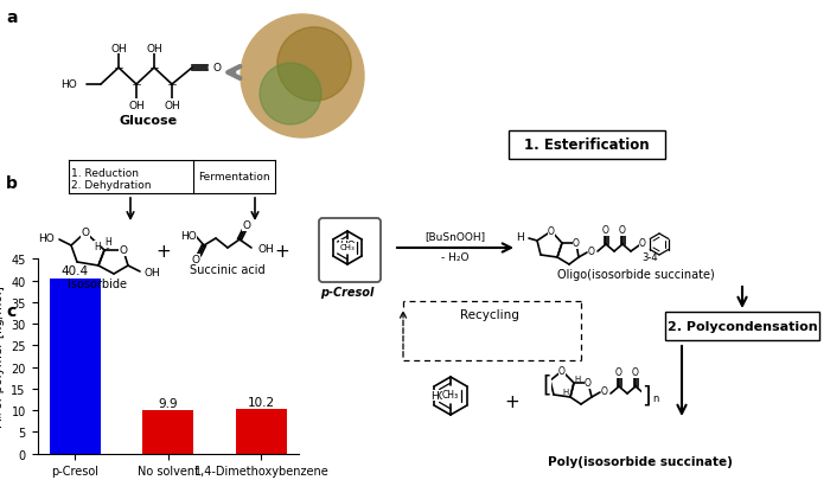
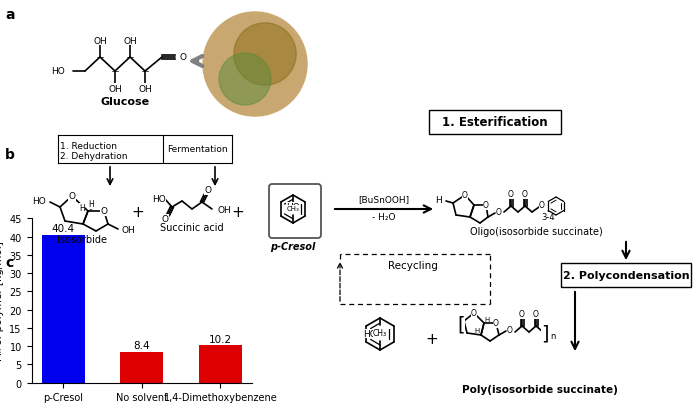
No solvent: 9.9 -> 8.4
